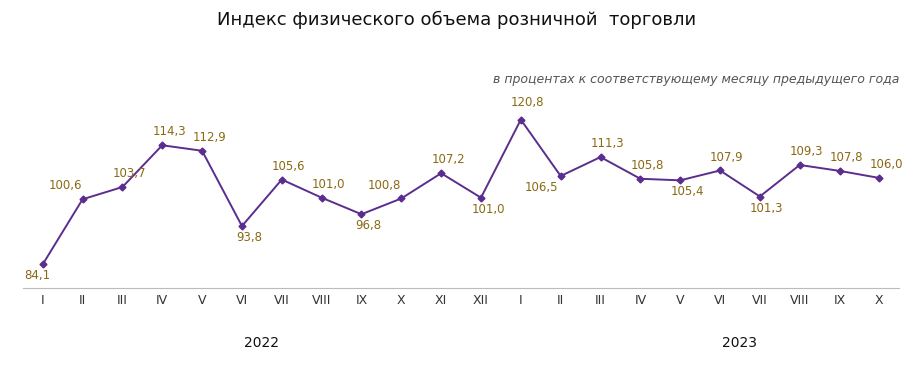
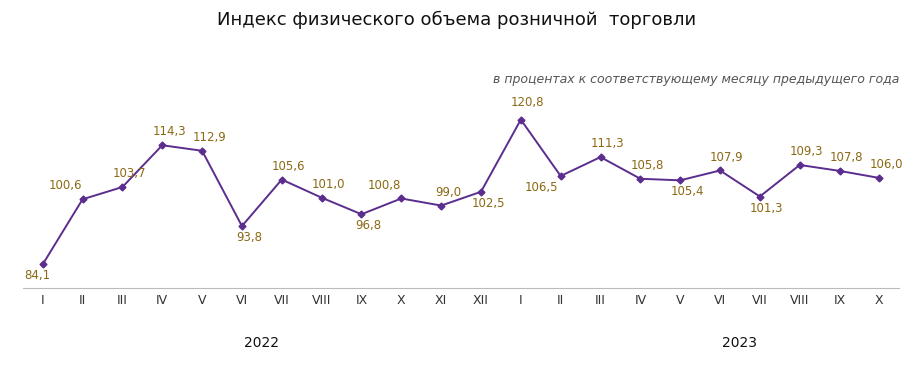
XI: 107,2 -> 99,0
XII: 101,0 -> 102,5
